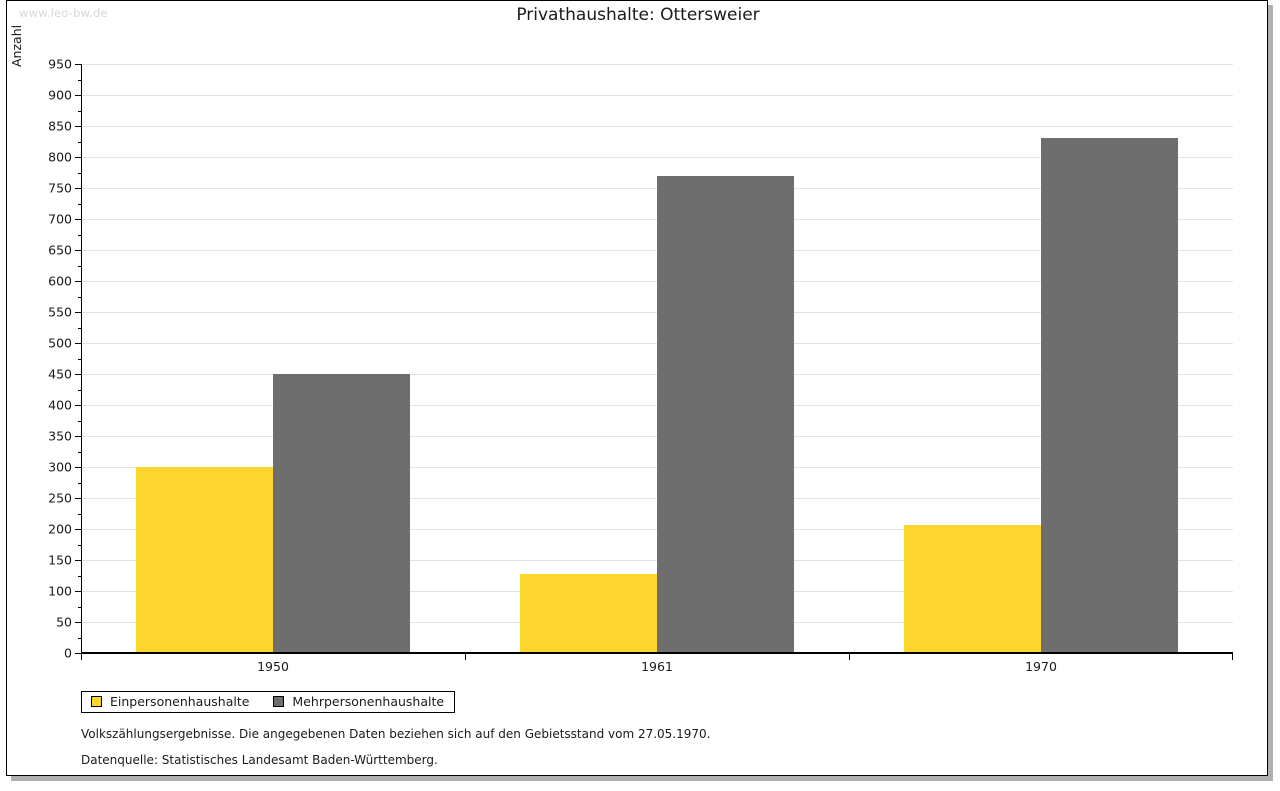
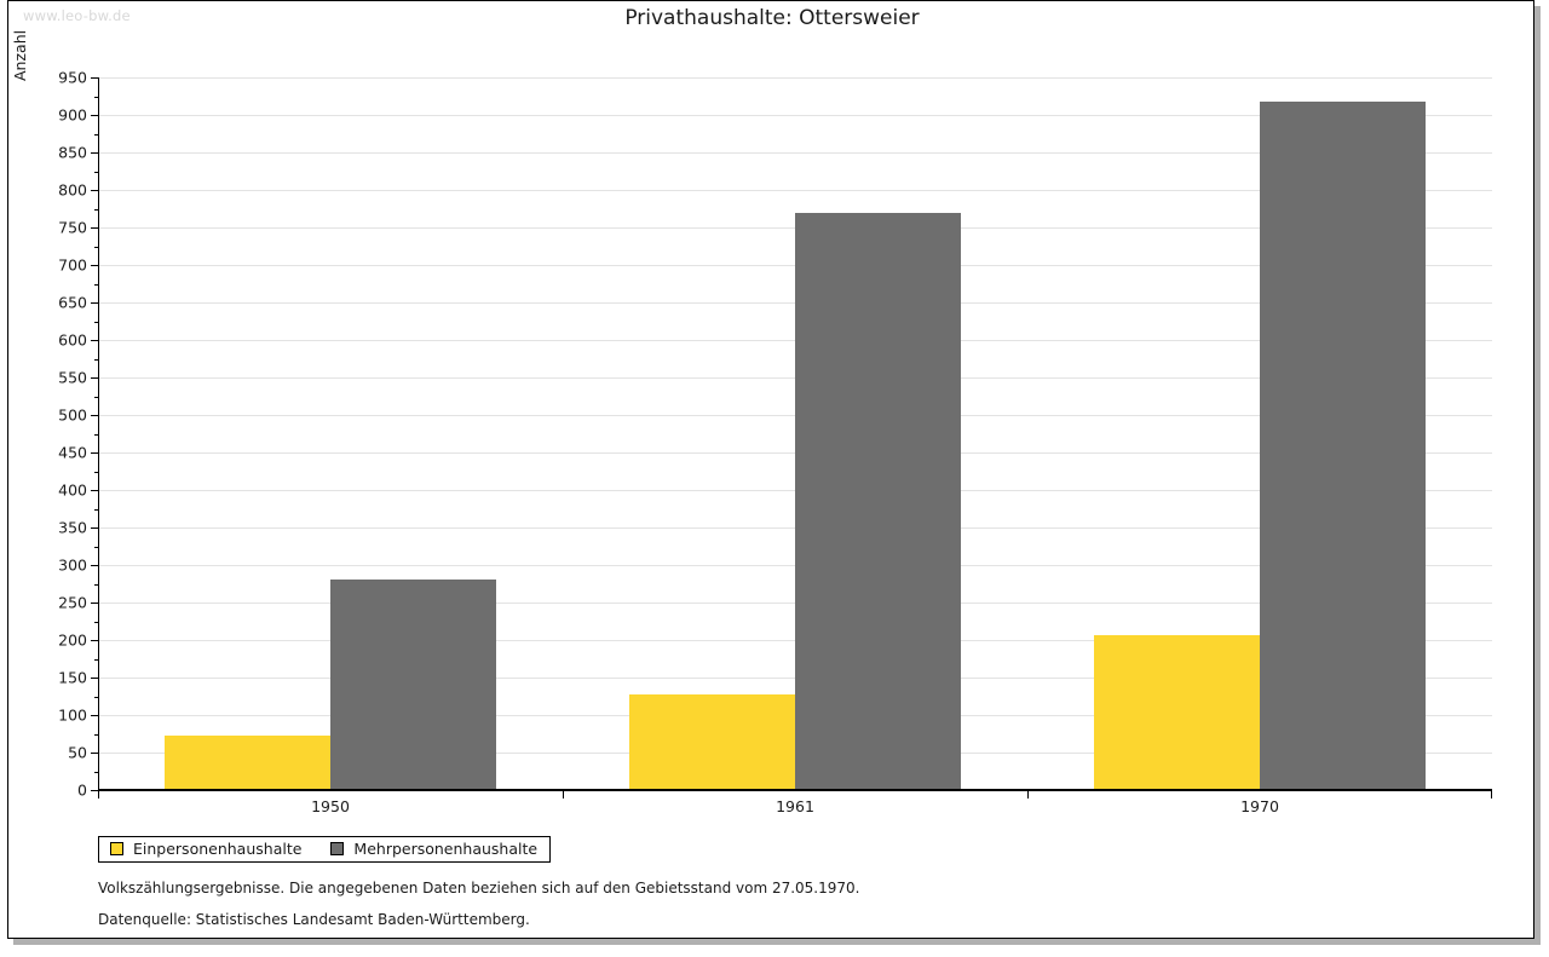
Einpersonenhaushalte/1950: 300 -> 70
Mehrpersonenhaushalte/1950: 450 -> 280
Mehrpersonenhaushalte/1970: 830 -> 920
